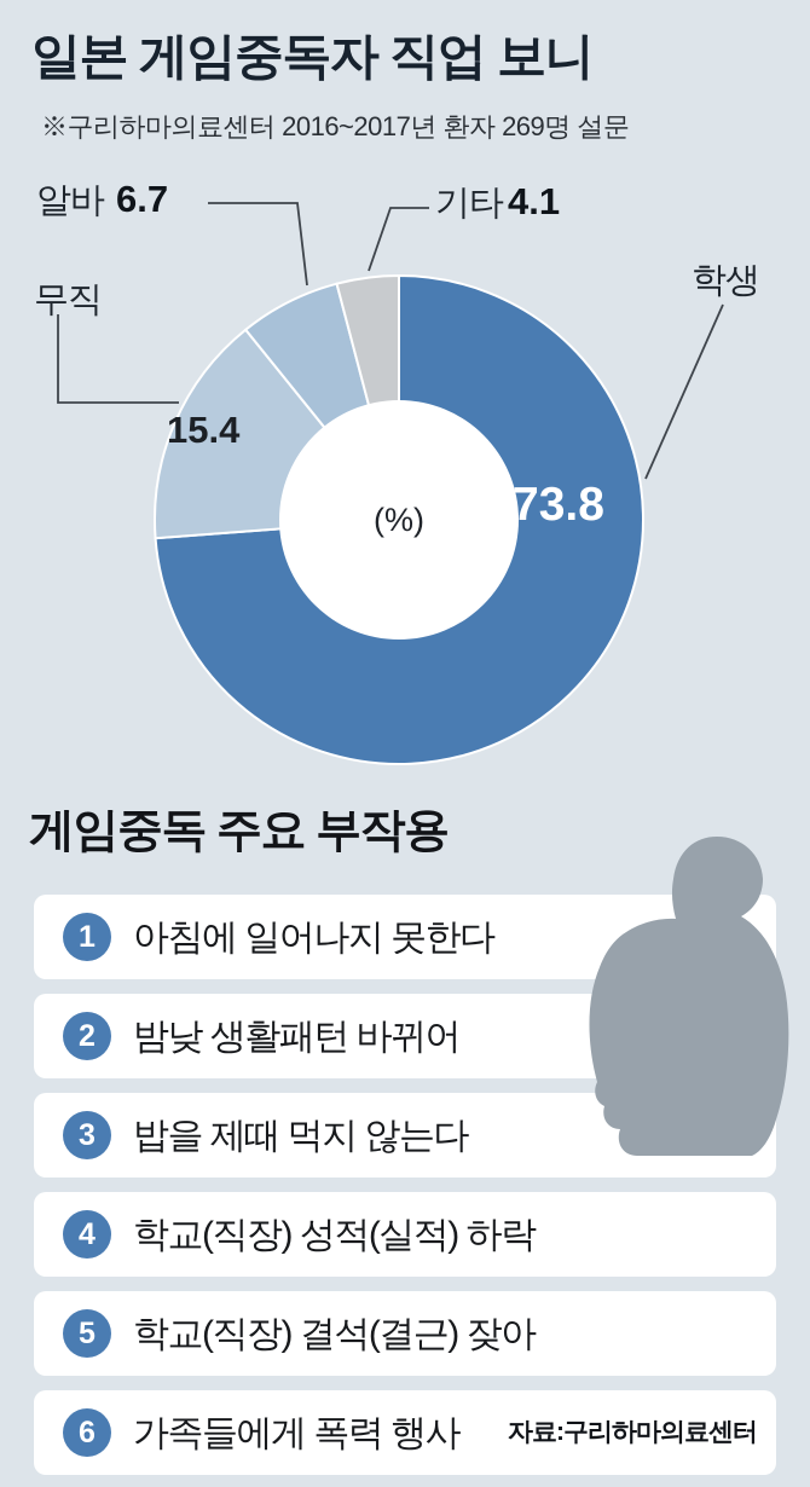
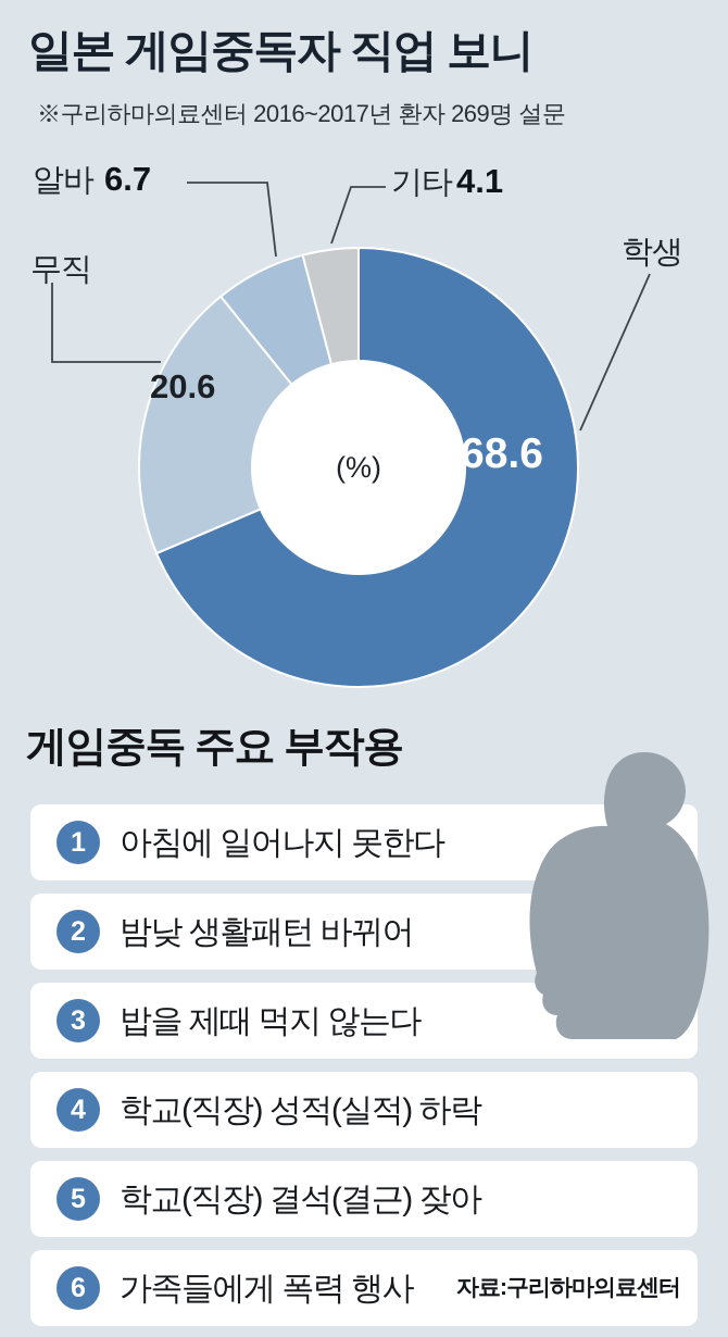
학생: 73.8 -> 68.6
무직: 15.4 -> 20.6
